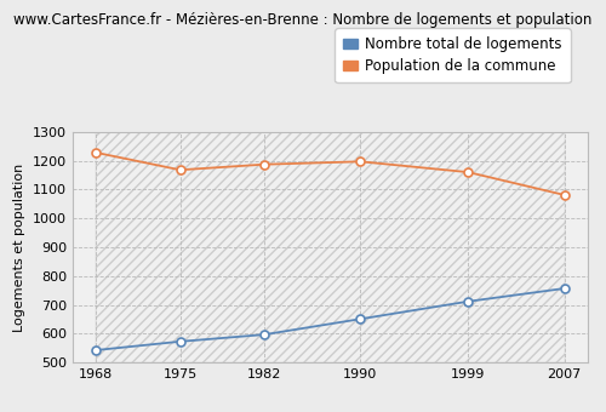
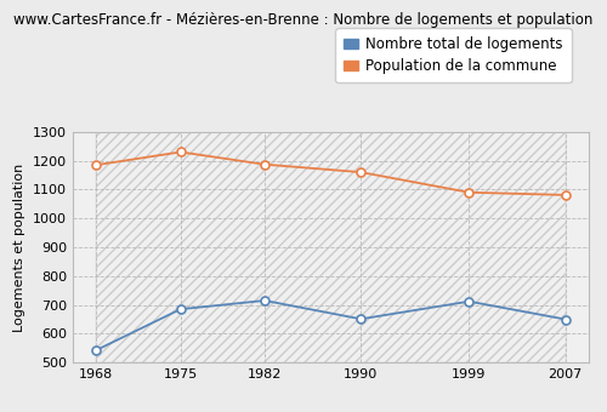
Population de la commune/1968: 1228 -> 1185
Nombre total de logements/1975: 573 -> 685
Population de la commune/1975: 1168 -> 1230
Nombre total de logements/1982: 597 -> 715
Population de la commune/1990: 1197 -> 1160
Population de la commune/1999: 1160 -> 1090
Nombre total de logements/2007: 757 -> 650
